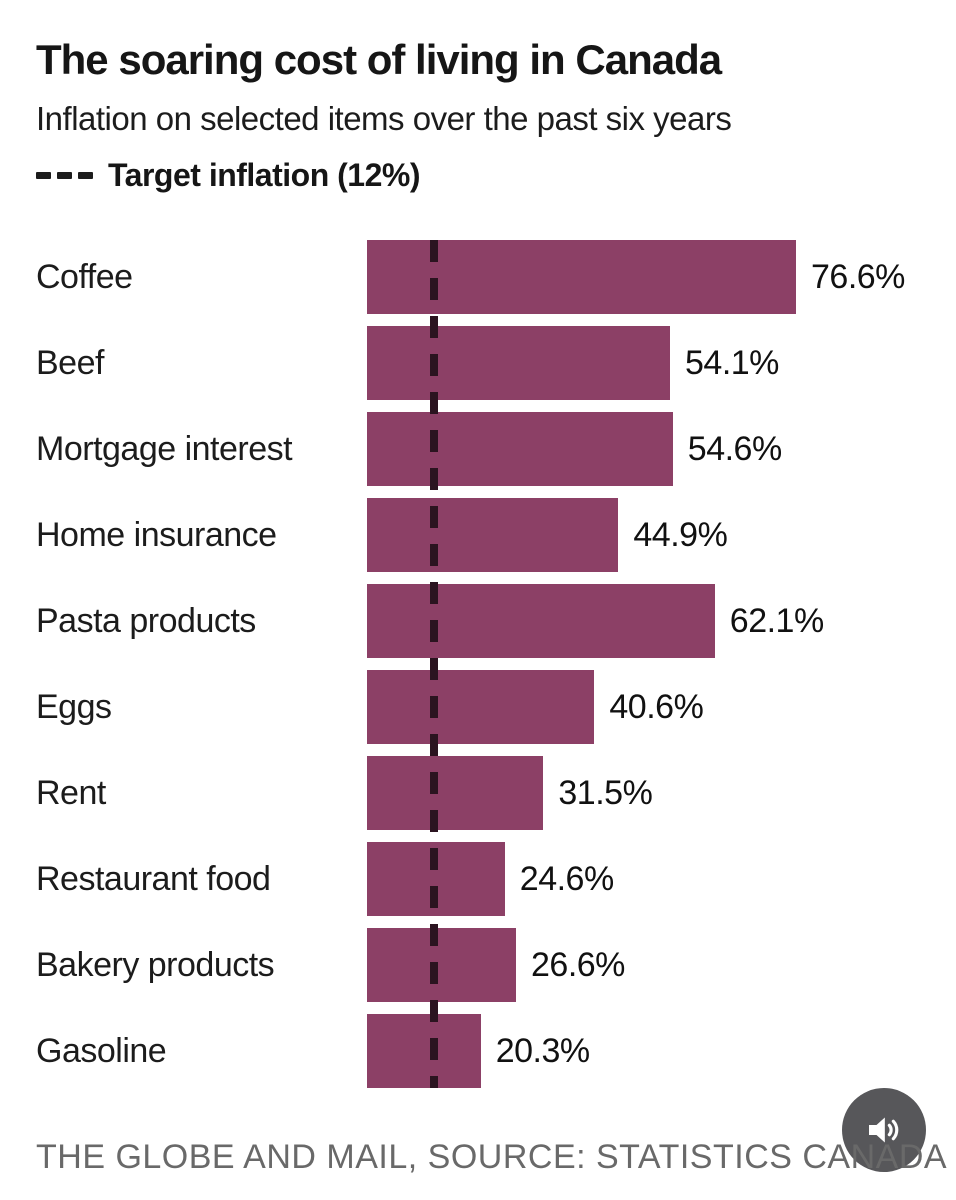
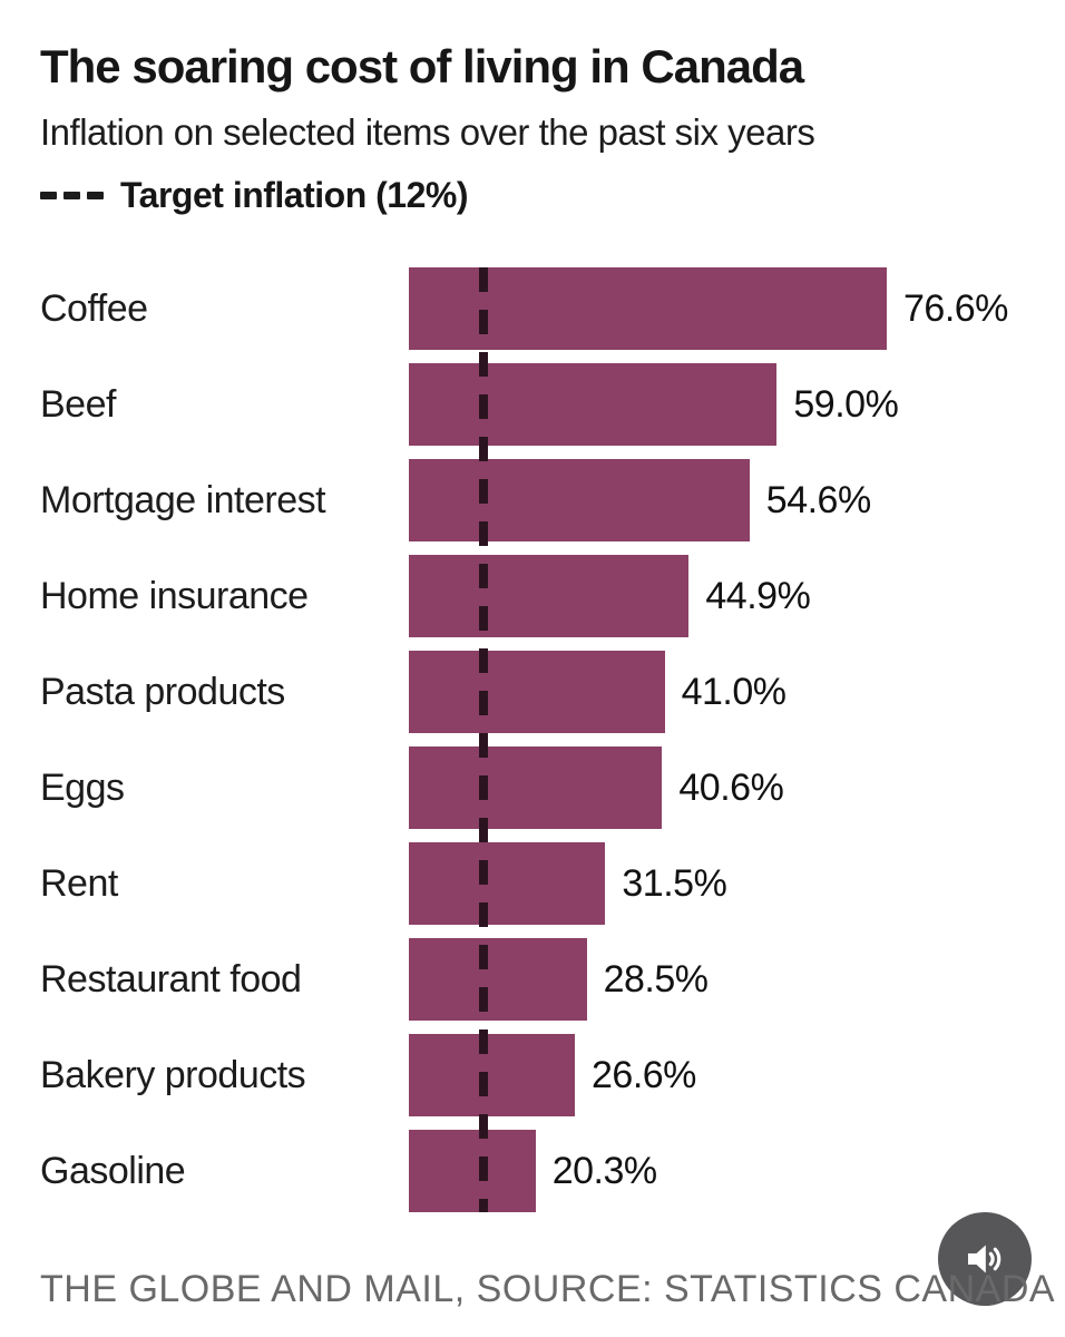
Beef: 54.1% -> 59.0%
Pasta products: 62.1% -> 41.0%
Restaurant food: 24.6% -> 28.5%
